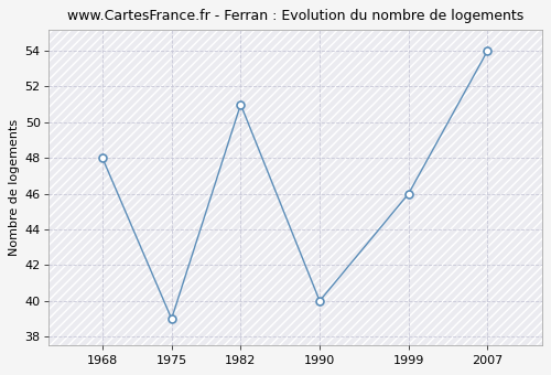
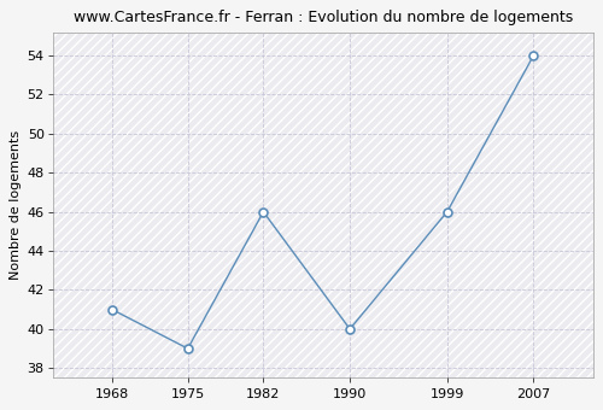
1968: 48 -> 41
1982: 51 -> 46
